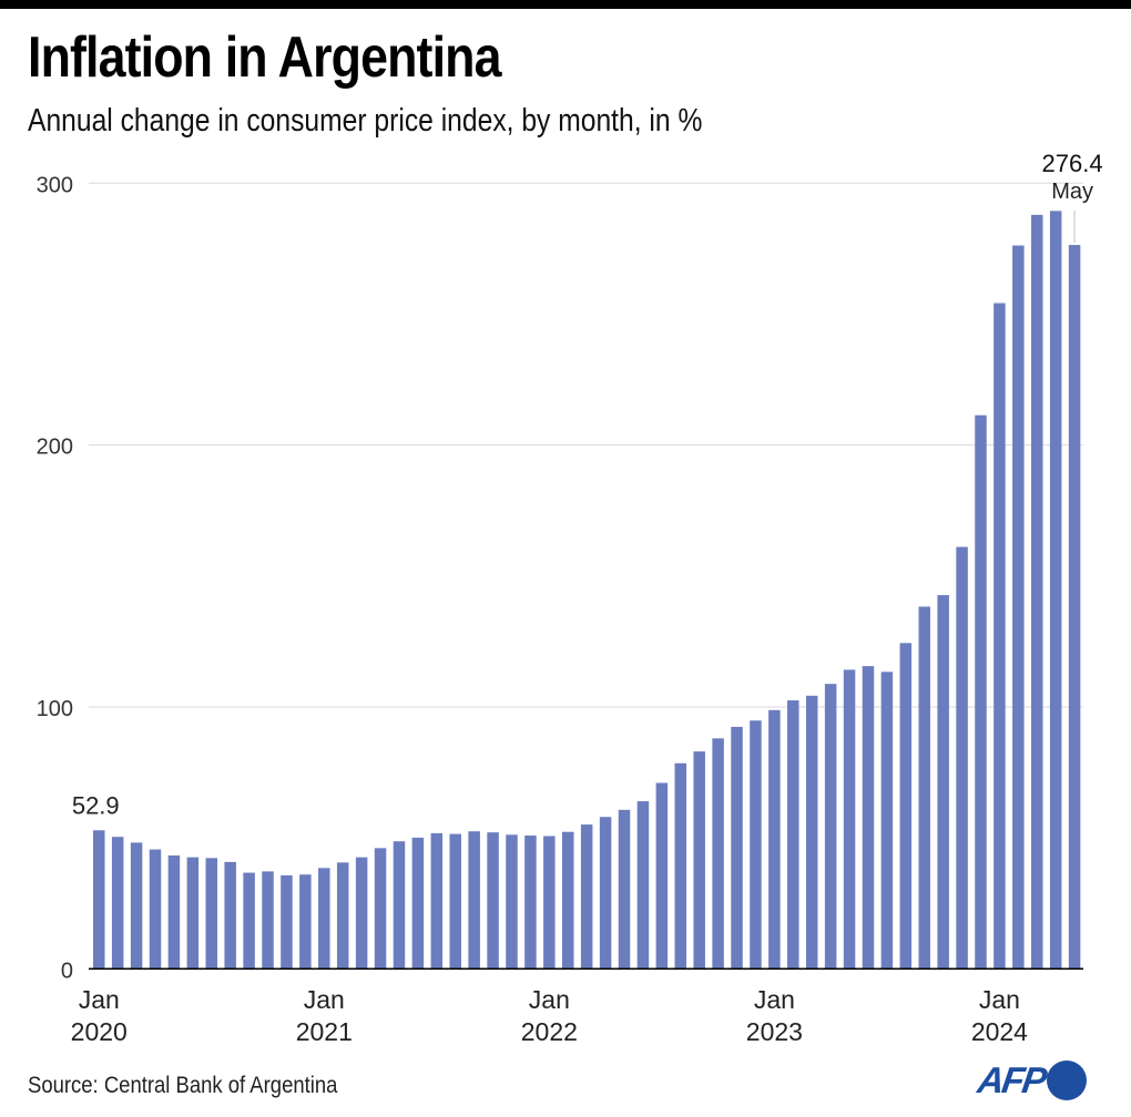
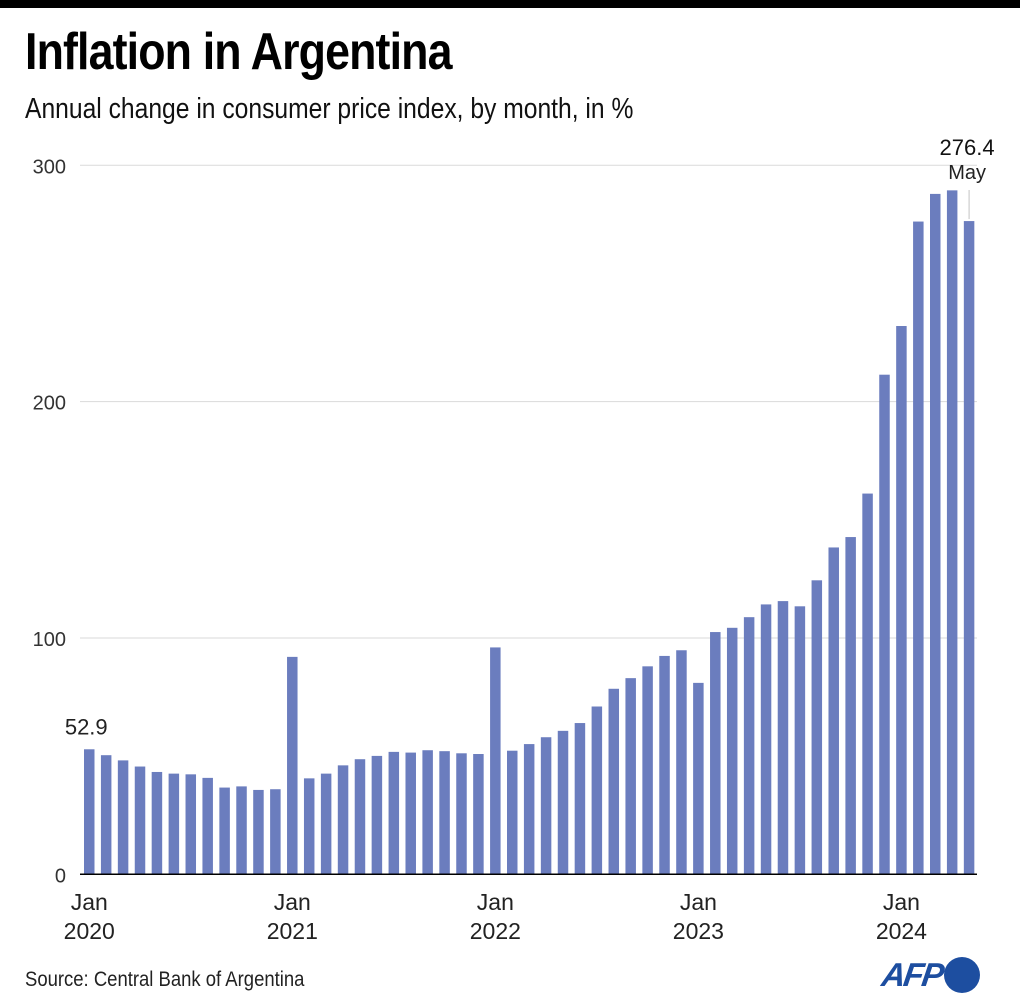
Jan 2021: 38 -> 92
Jan 2022: 51 -> 96
Jan 2023: 99 -> 81
Jan 2024: 254 -> 232
